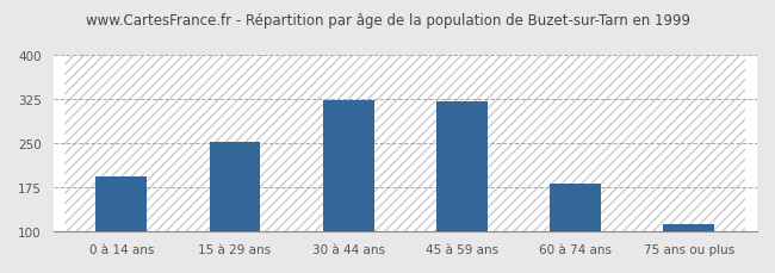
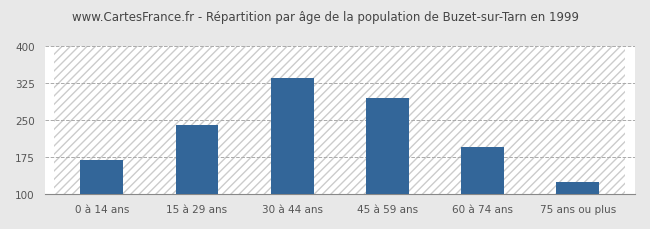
0 à 14 ans: 193 -> 170
15 à 29 ans: 252 -> 240
30 à 44 ans: 323 -> 335
45 à 59 ans: 320 -> 295
60 à 74 ans: 181 -> 195
75 ans ou plus: 113 -> 125
